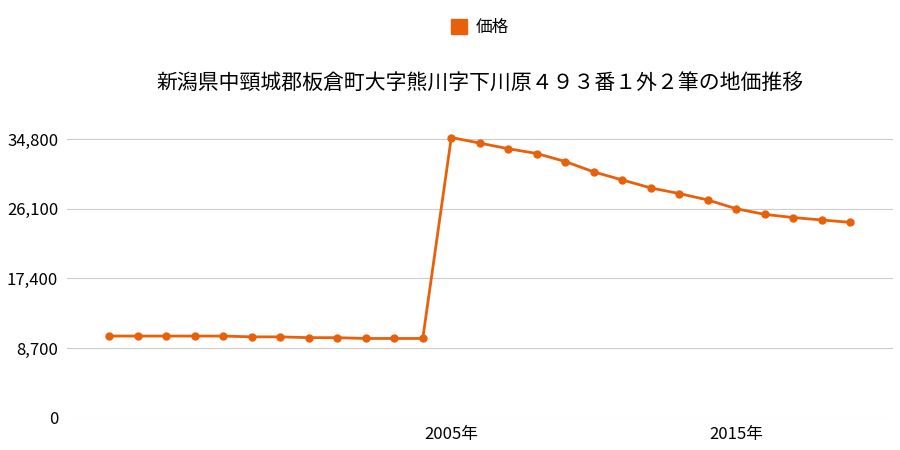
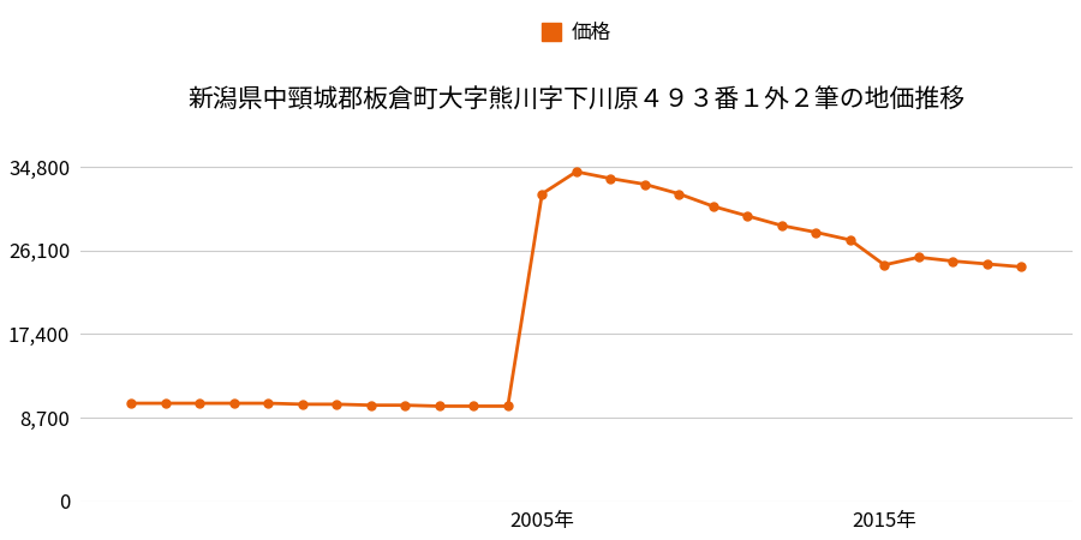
2005年: 35,000 -> 32,000
2015年: 26,100 -> 24,600
